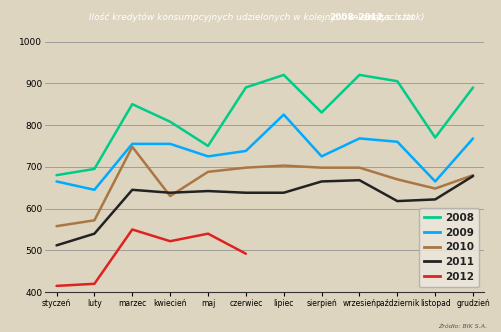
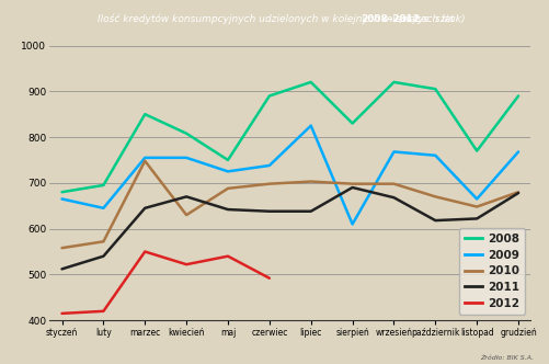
2011/kwiecień: 638 -> 670
2009/sierpień: 725 -> 610
2011/sierpień: 665 -> 690
